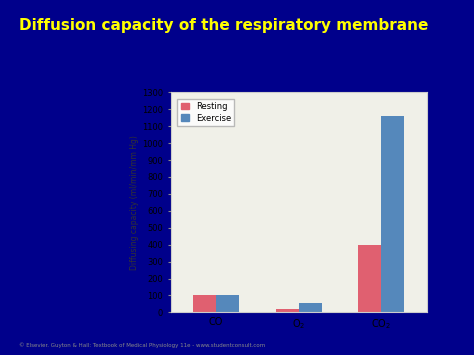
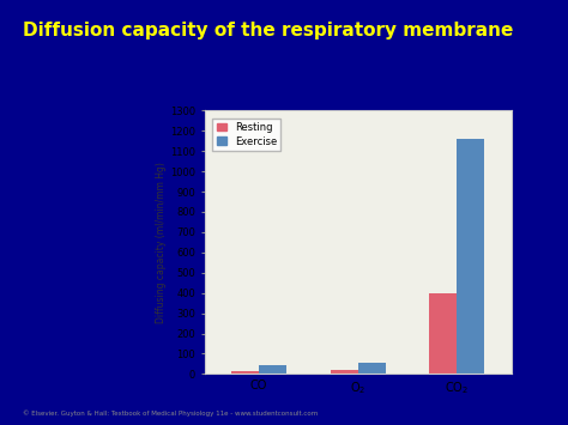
Resting/CO: 100 -> 20
Exercise/CO: 100 -> 40
